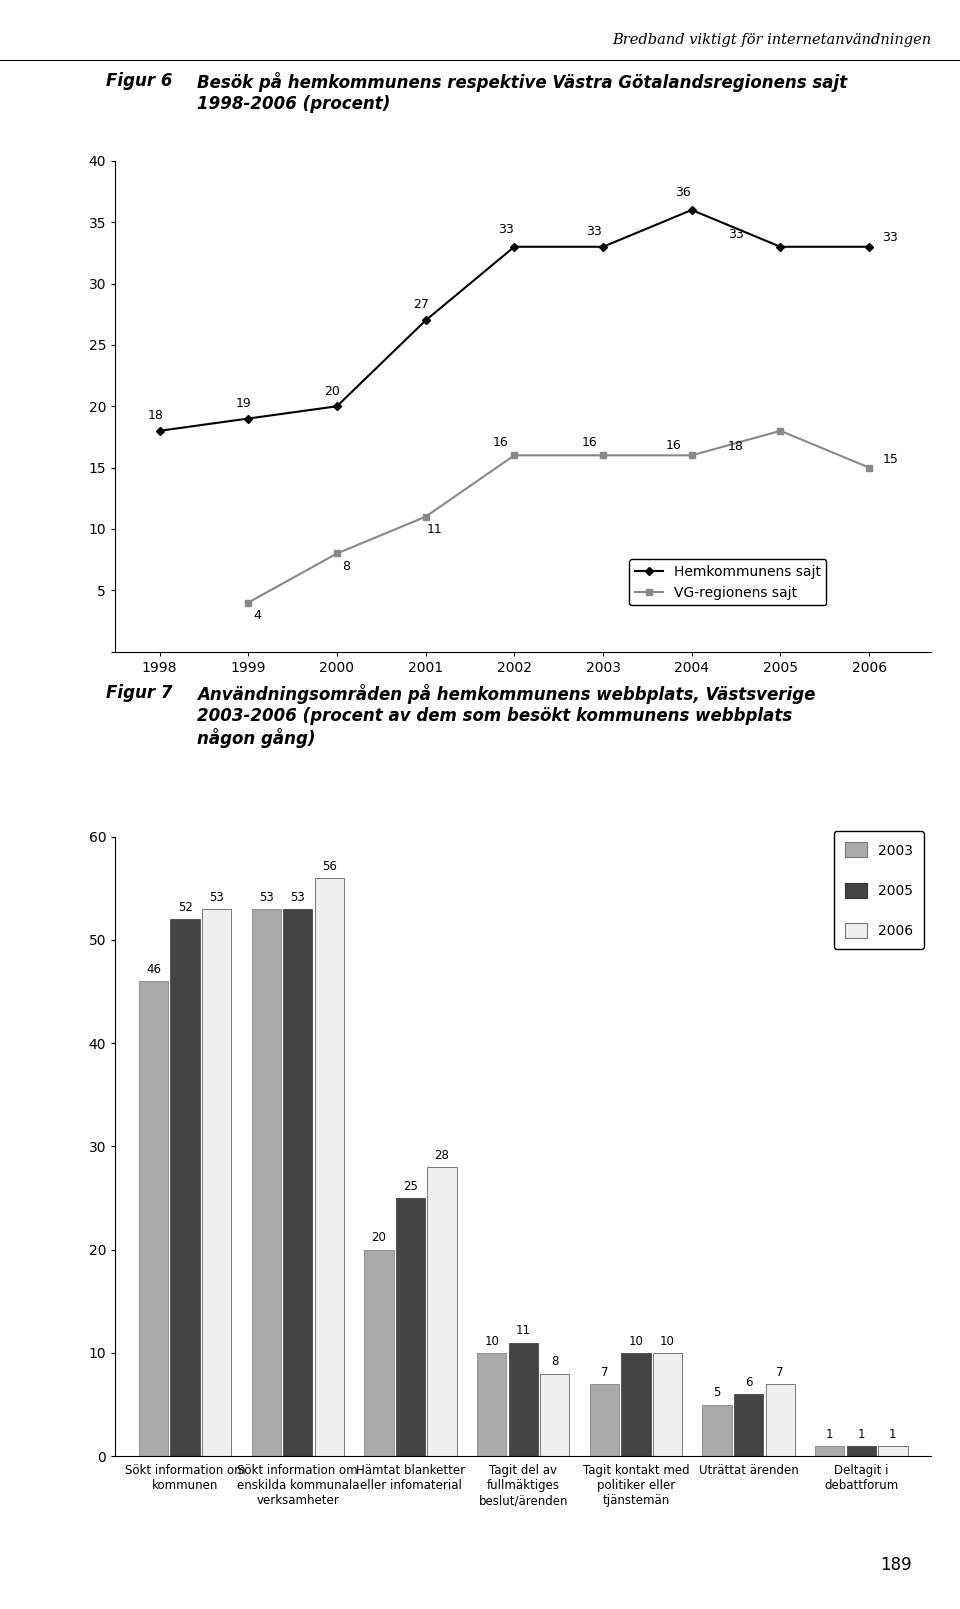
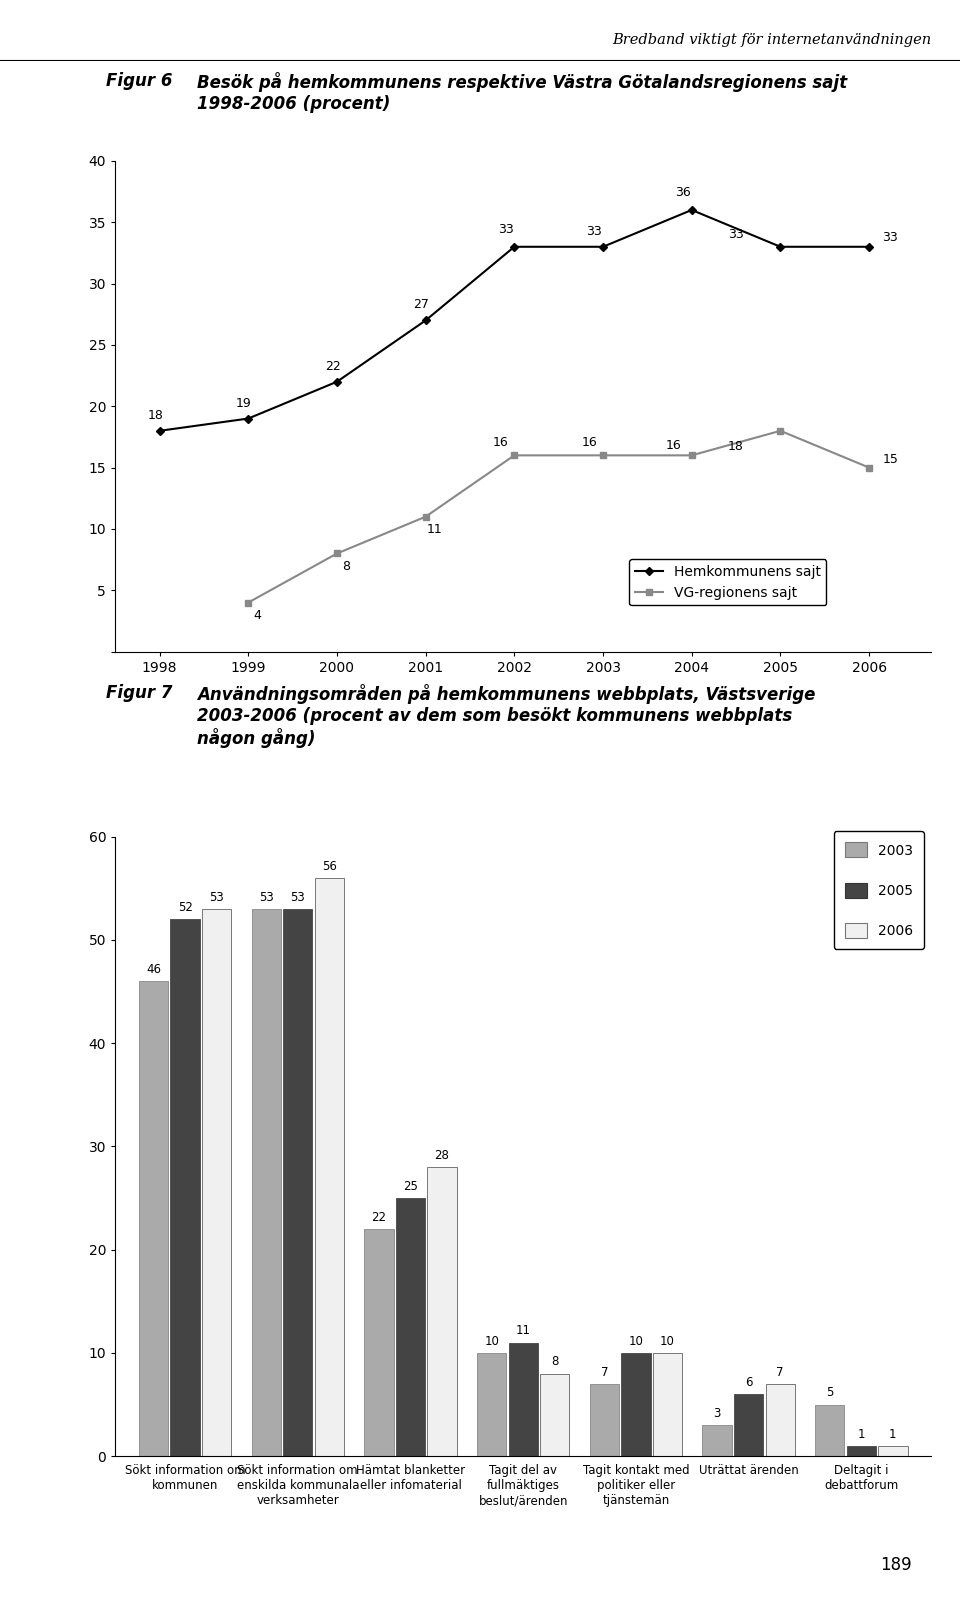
Hemkommunens sajt/2000: 20 -> 22
2003/Hämtat blanketter eller infomaterial: 20 -> 22
2003/Uträttat ärenden: 5 -> 3
2003/Deltagit i debattforum: 1 -> 5
